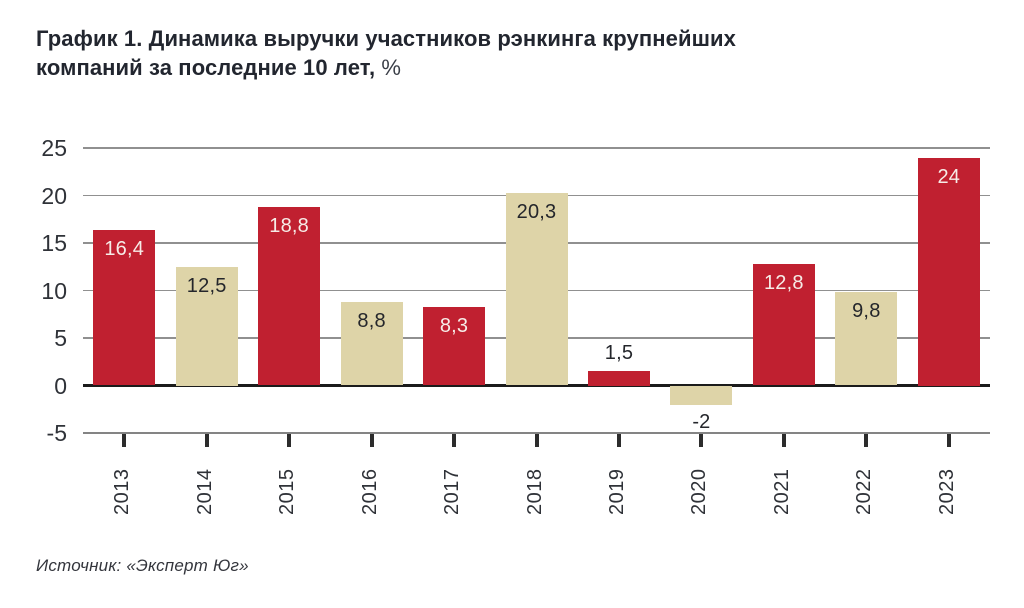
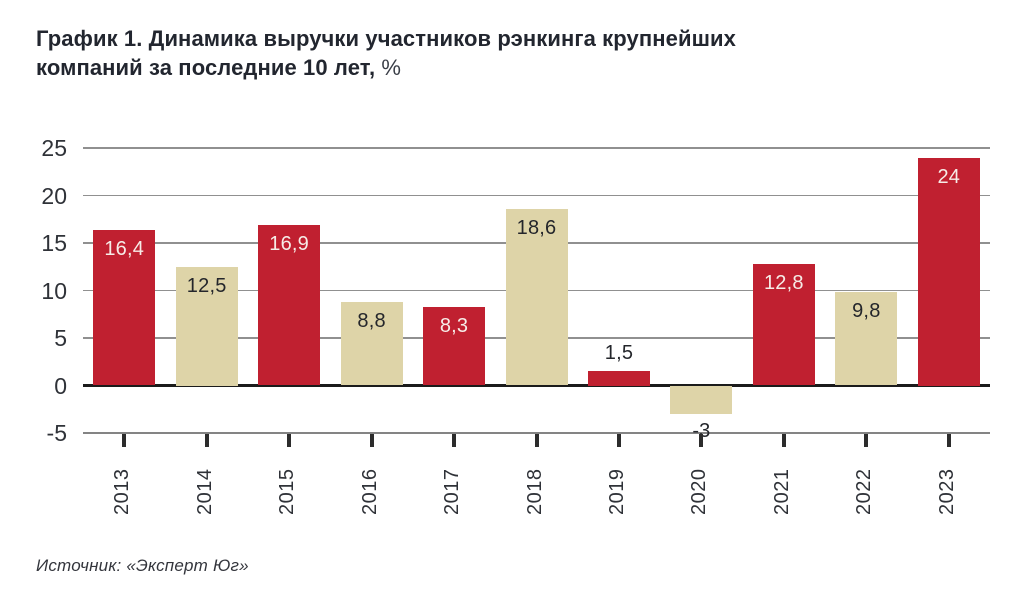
2015: 18,8 -> 16,9
2018: 20,3 -> 18,6
2020: -2 -> -3
